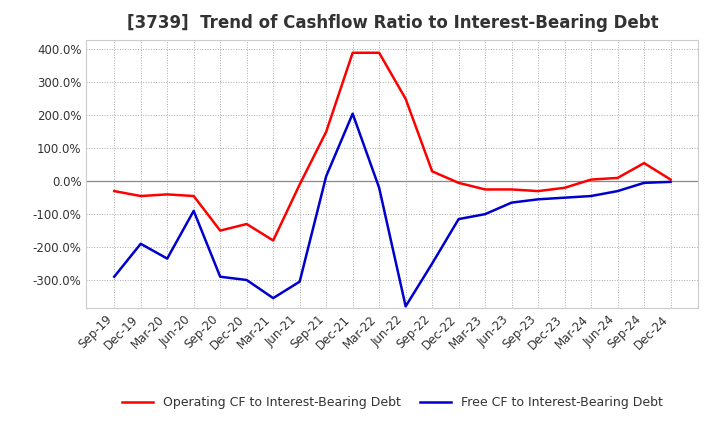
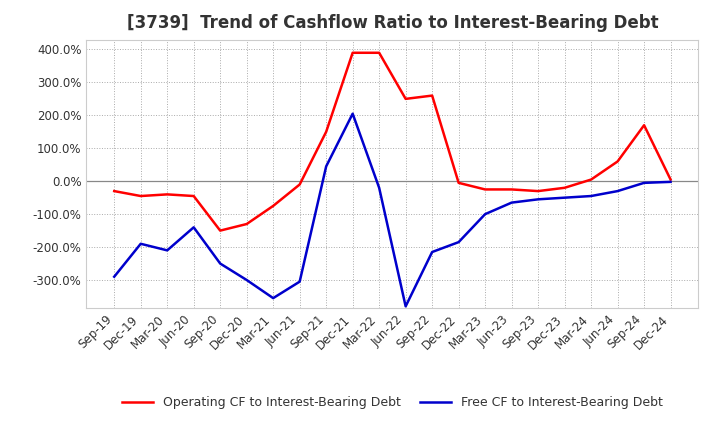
Free CF to Interest-Bearing Debt/Mar-20: -235% -> -210%
Free CF to Interest-Bearing Debt/Jun-20: -90% -> -140%
Free CF to Interest-Bearing Debt/Sep-20: -290% -> -250%
Operating CF to Interest-Bearing Debt/Mar-21: -180% -> -75%
Free CF to Interest-Bearing Debt/Sep-21: 15% -> 45%
Operating CF to Interest-Bearing Debt/Sep-22: 30% -> 260%
Free CF to Interest-Bearing Debt/Sep-22: -250% -> -215%
Free CF to Interest-Bearing Debt/Dec-22: -115% -> -185%
Operating CF to Interest-Bearing Debt/Jun-24: 10% -> 60%
Operating CF to Interest-Bearing Debt/Sep-24: 55% -> 170%
